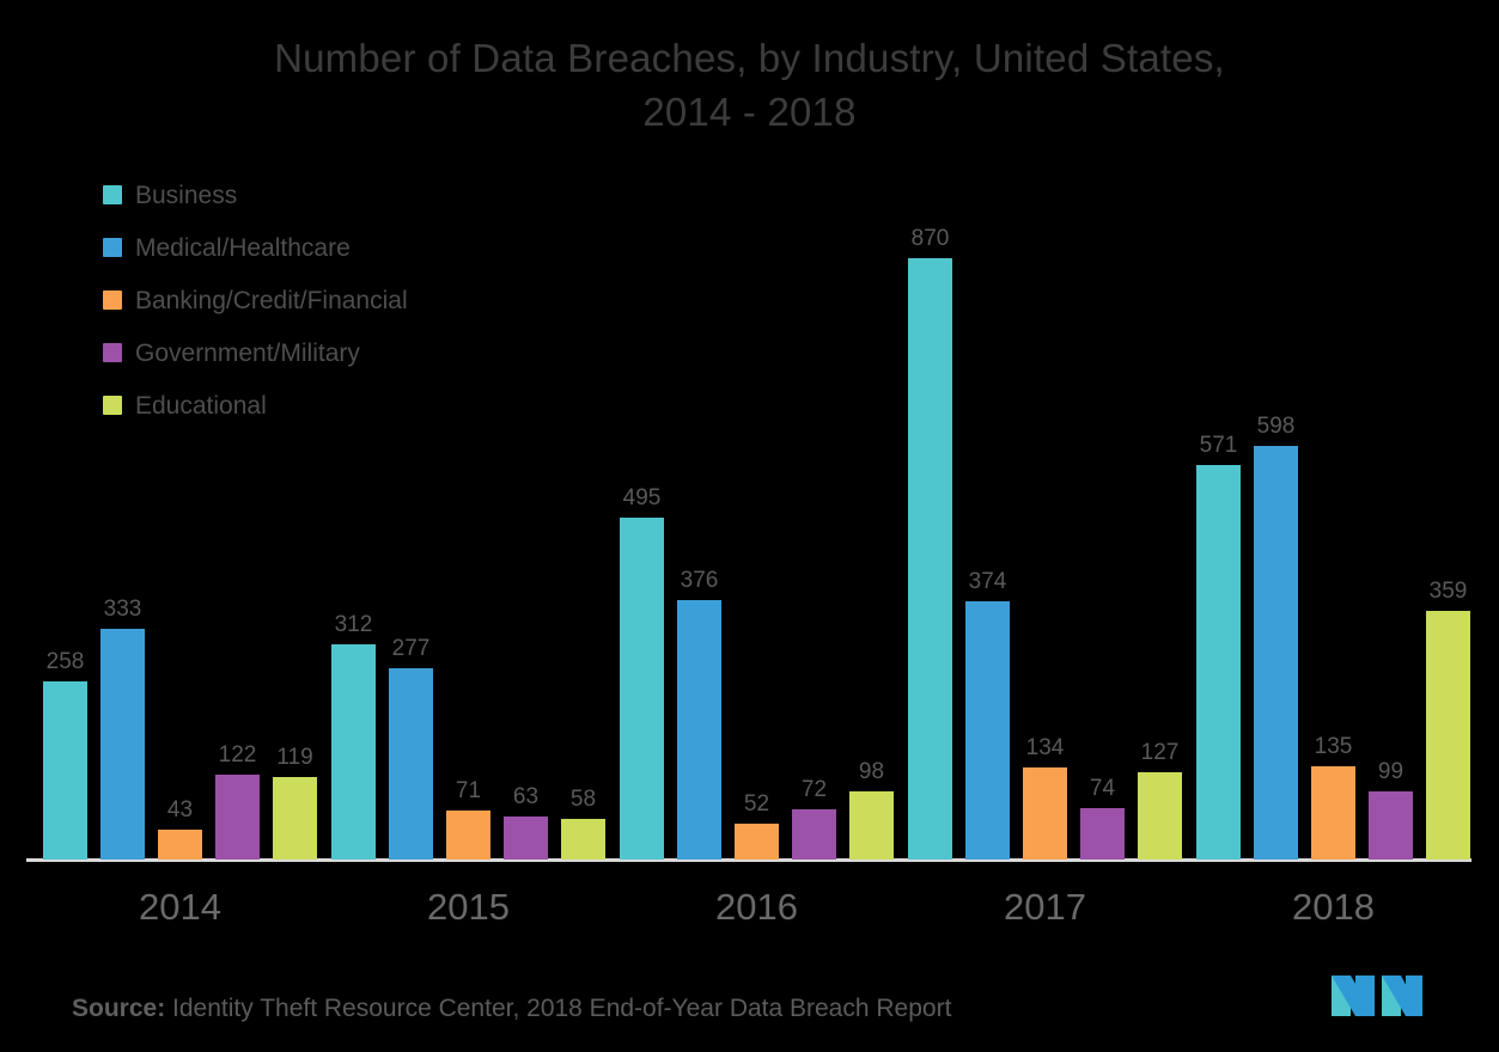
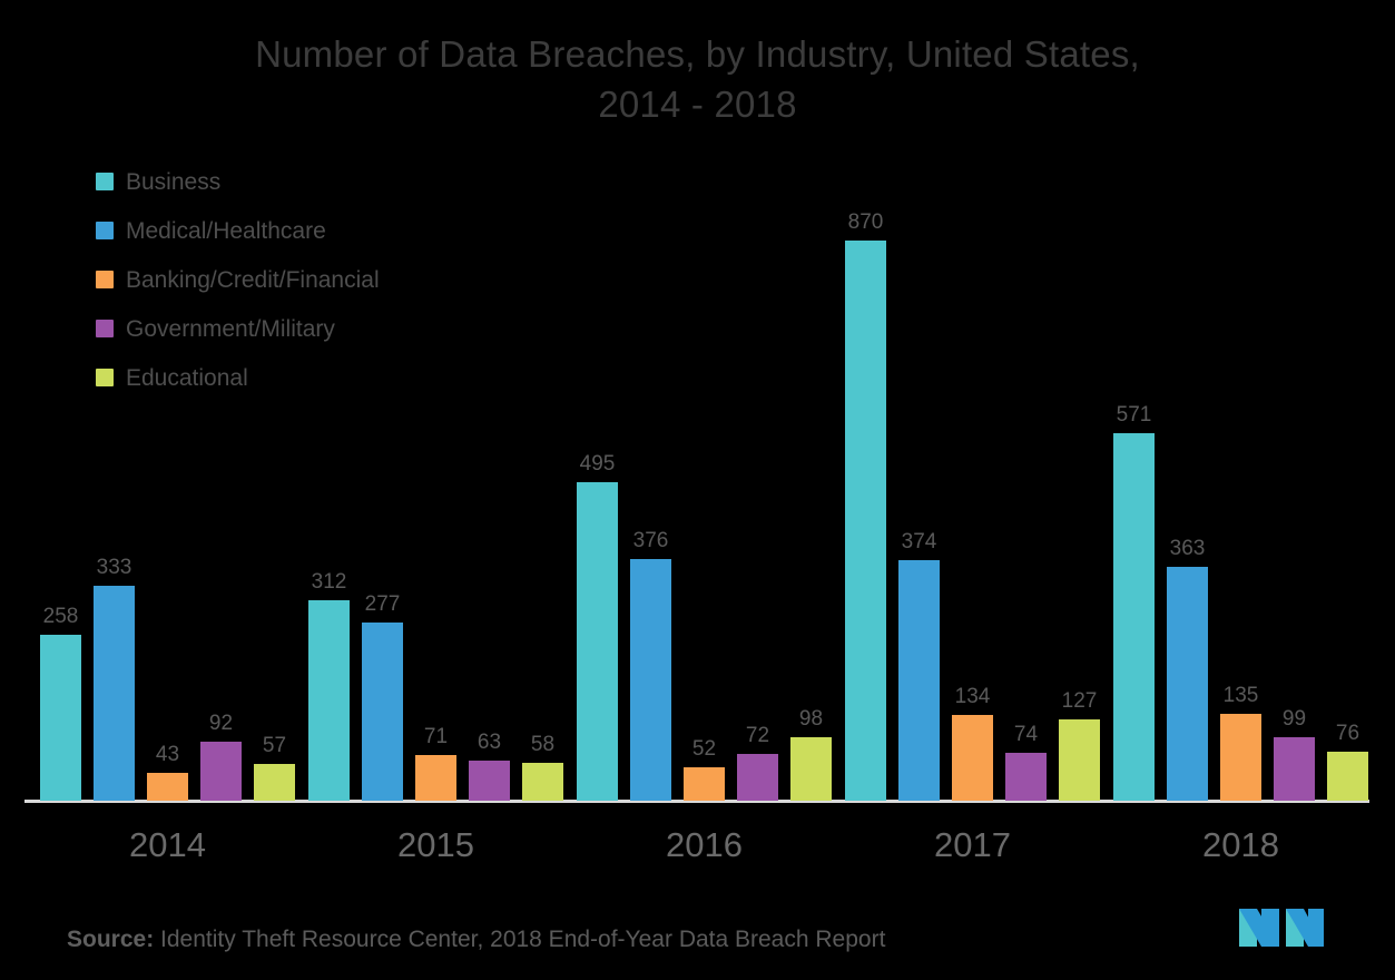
Government/Military/2014: 122 -> 92
Educational/2014: 119 -> 57
Medical/Healthcare/2018: 598 -> 363
Educational/2018: 359 -> 76
